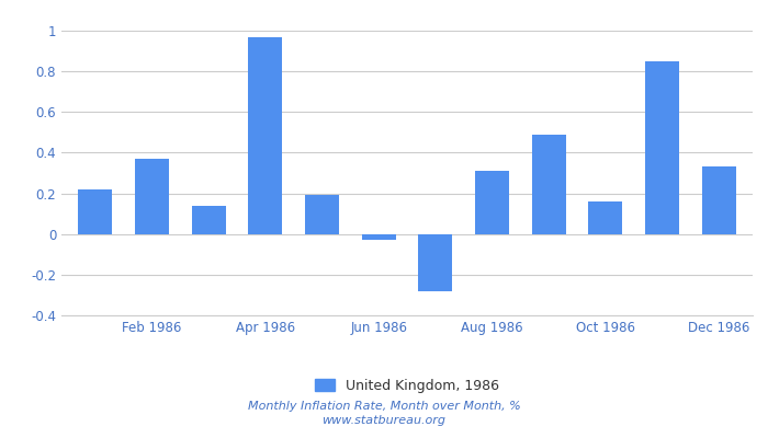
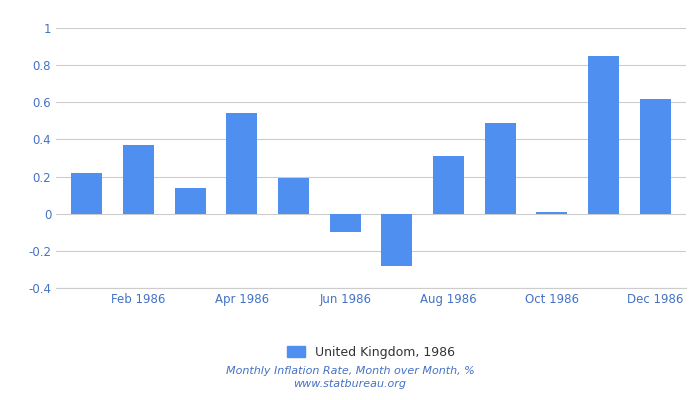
Apr 1986: 0.97 -> 0.54
Jun 1986: -0.03 -> -0.10
Oct 1986: 0.16 -> 0.01
Dec 1986: 0.33 -> 0.62
